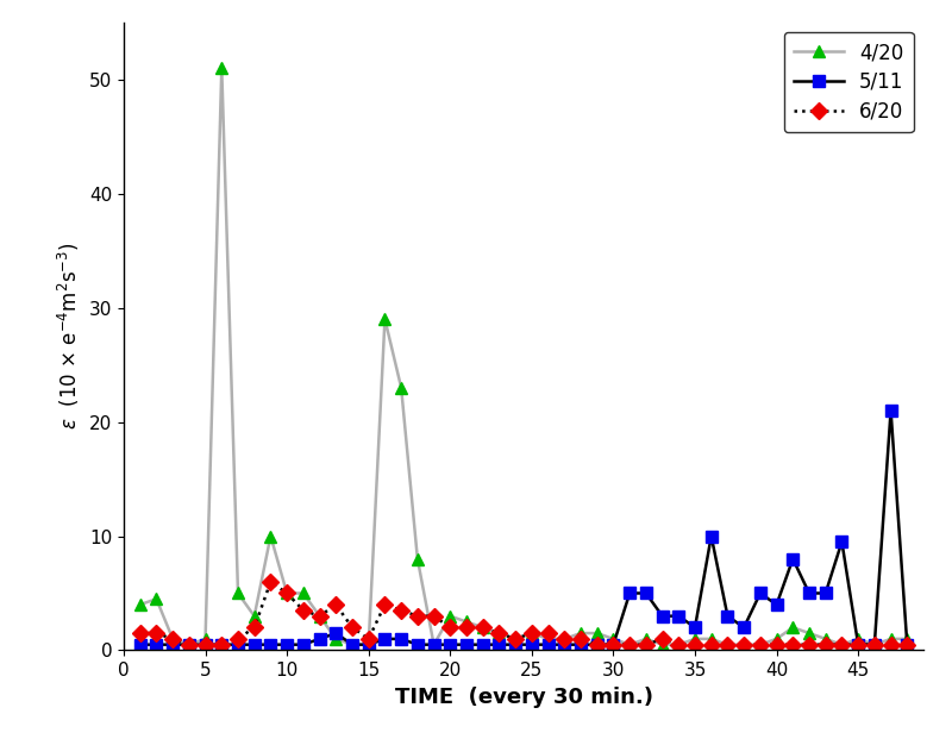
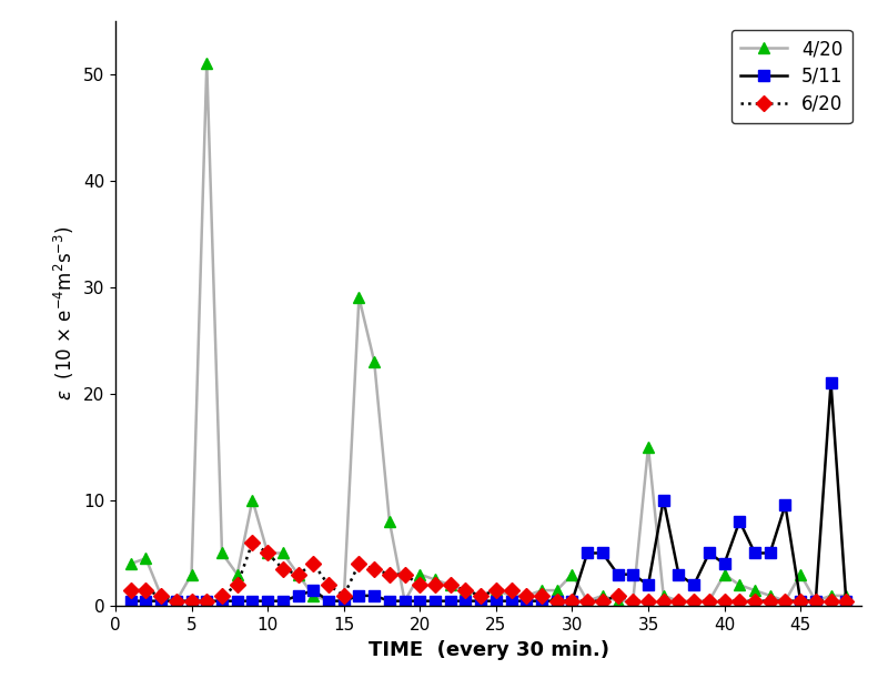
4/20/5: 1.0 -> 3.0
4/20/30: 1.0 -> 3.0
4/20/35: 1.0 -> 15.0
4/20/40: 1.0 -> 3.0
4/20/45: 1.0 -> 3.0
